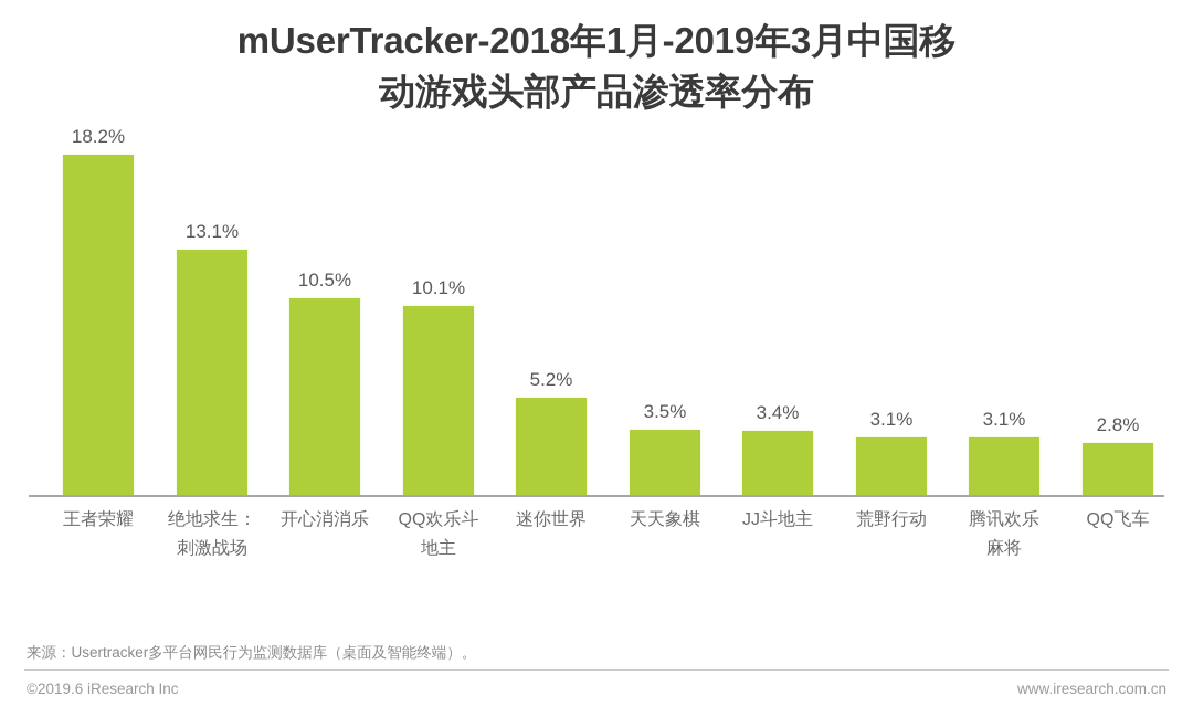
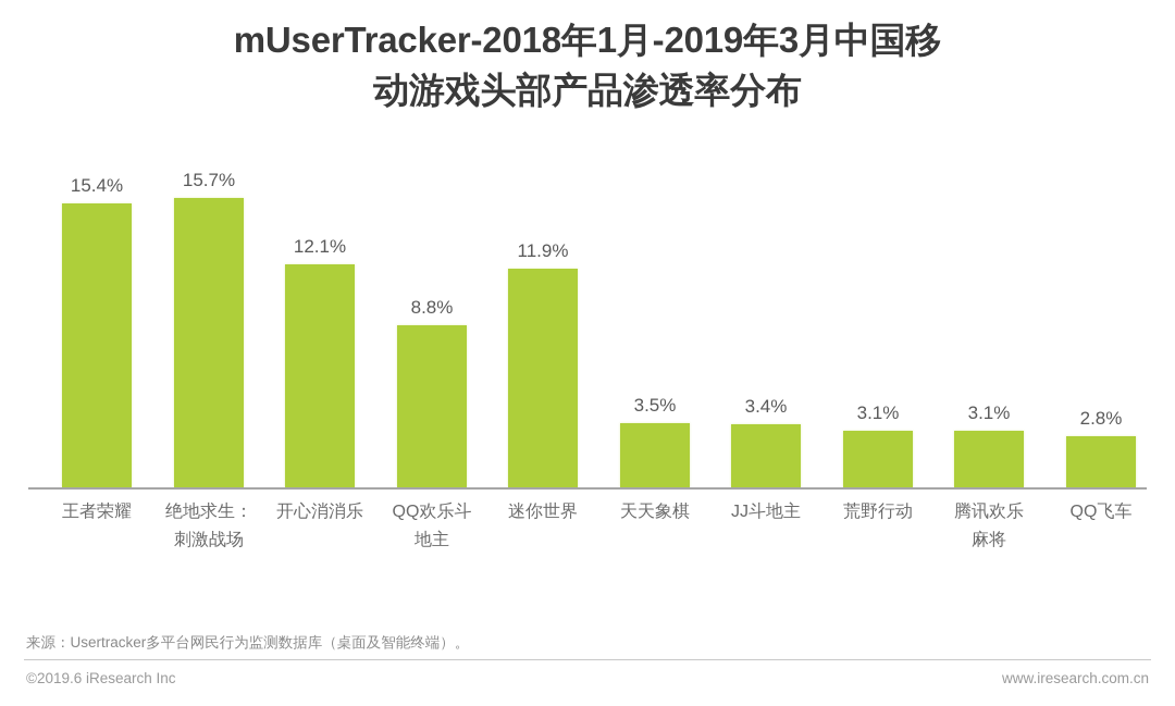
王者荣耀: 18.2% -> 15.4%
绝地求生： 刺激战场: 13.1% -> 15.7%
开心消消乐: 10.5% -> 12.1%
QQ欢乐斗 地主: 10.1% -> 8.8%
迷你世界: 5.2% -> 11.9%
